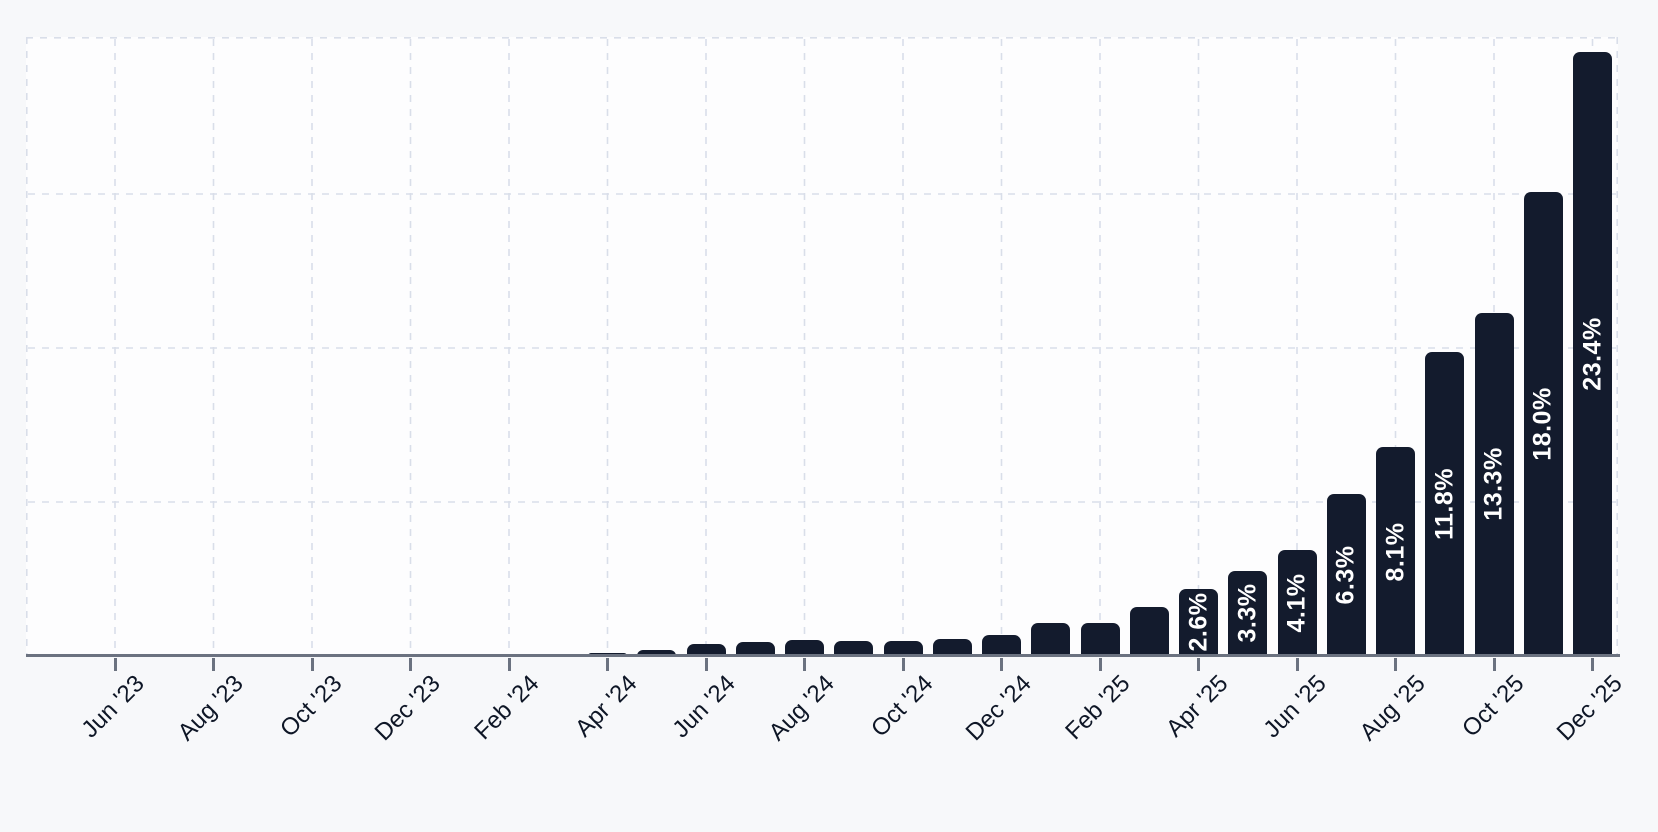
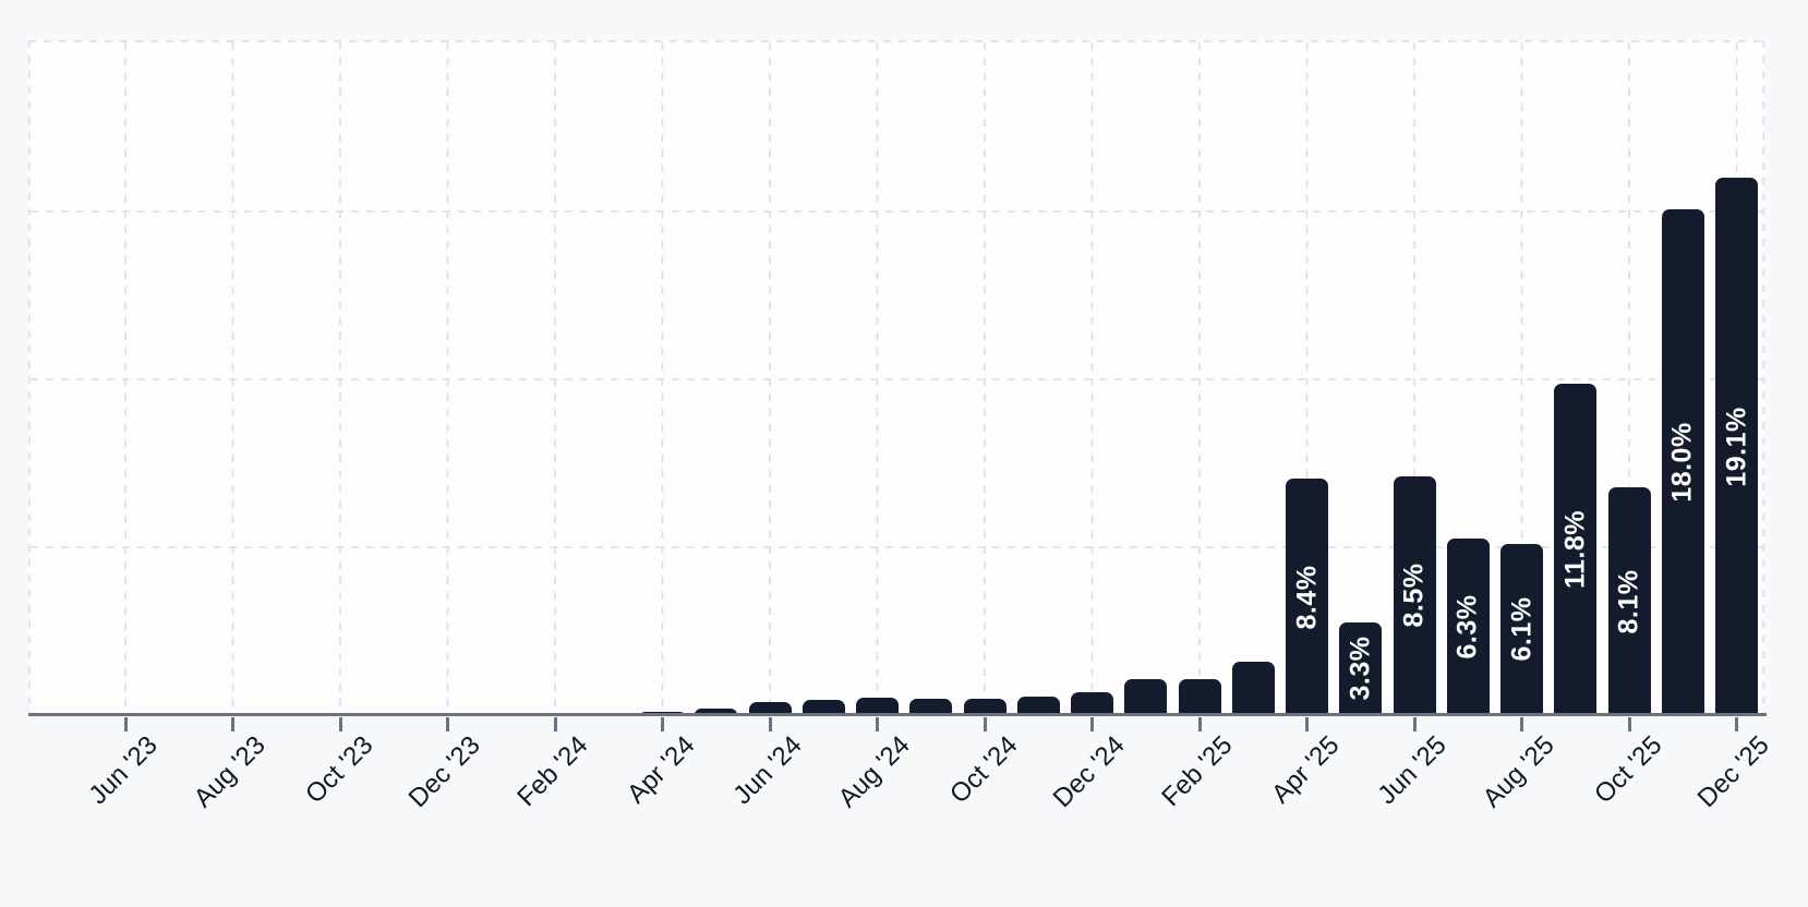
Apr '25: 2.6% -> 8.4%
Jun '25: 4.1% -> 8.5%
Aug '25: 8.1% -> 6.1%
Oct '25: 13.3% -> 8.1%
Dec '25: 23.4% -> 19.1%
